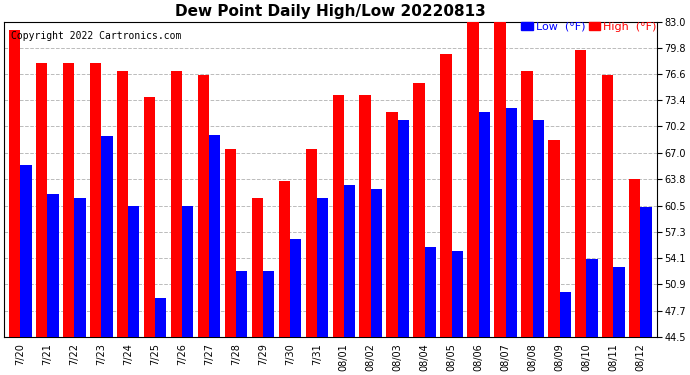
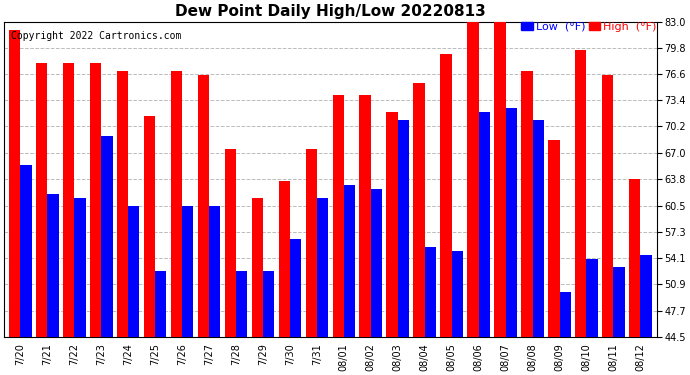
High (°F)/7/25: 73.8 -> 71.5
Low (°F)/7/25: 49.2 -> 52.5
Low (°F)/7/27: 69.2 -> 60.5
Low (°F)/08/12: 60.4 -> 54.5
